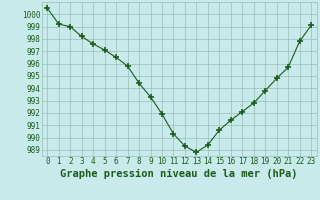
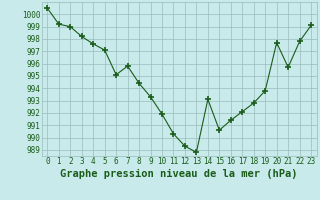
6: 996.5 -> 995.1
14: 989.4 -> 993.1
20: 994.8 -> 997.7
